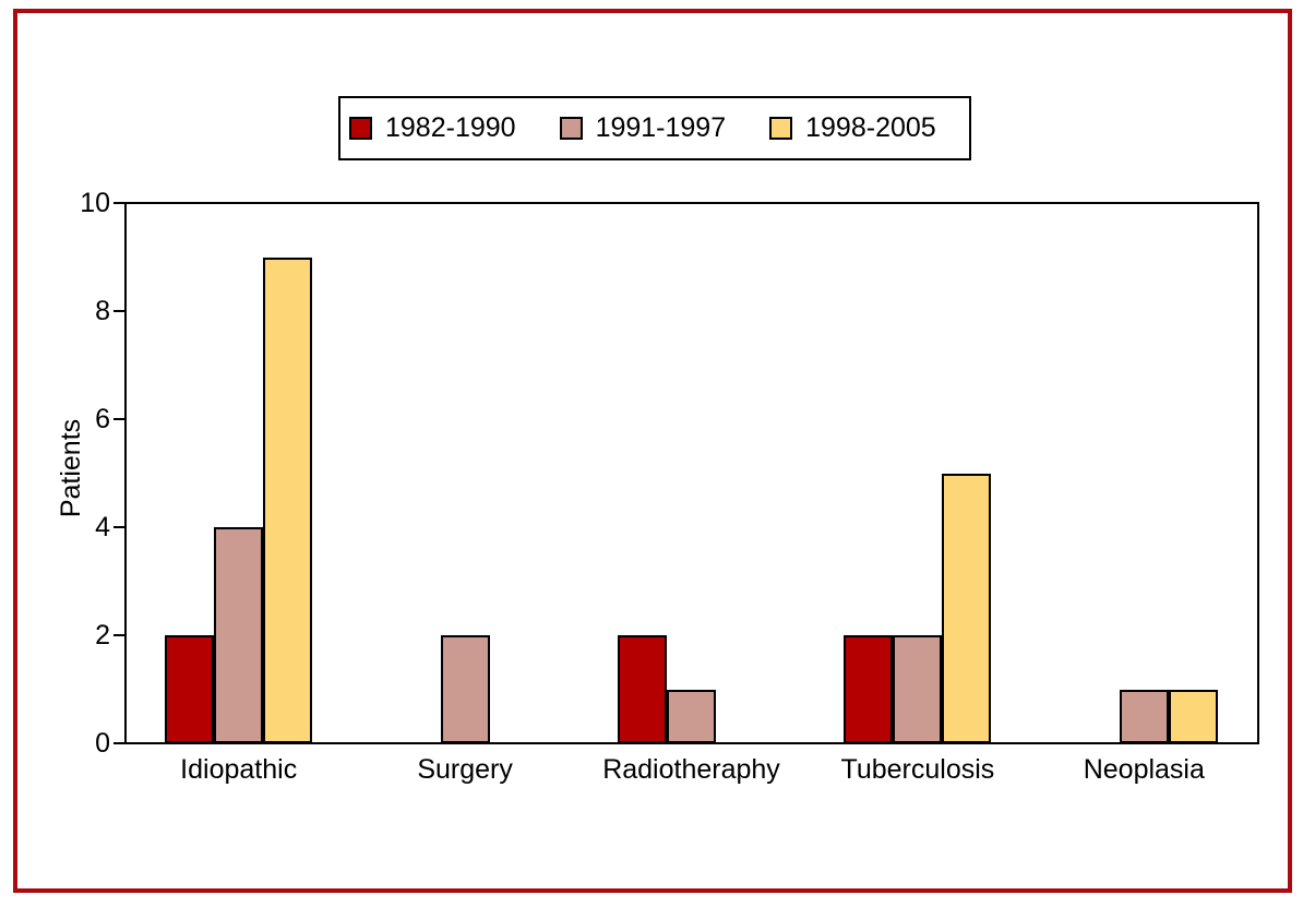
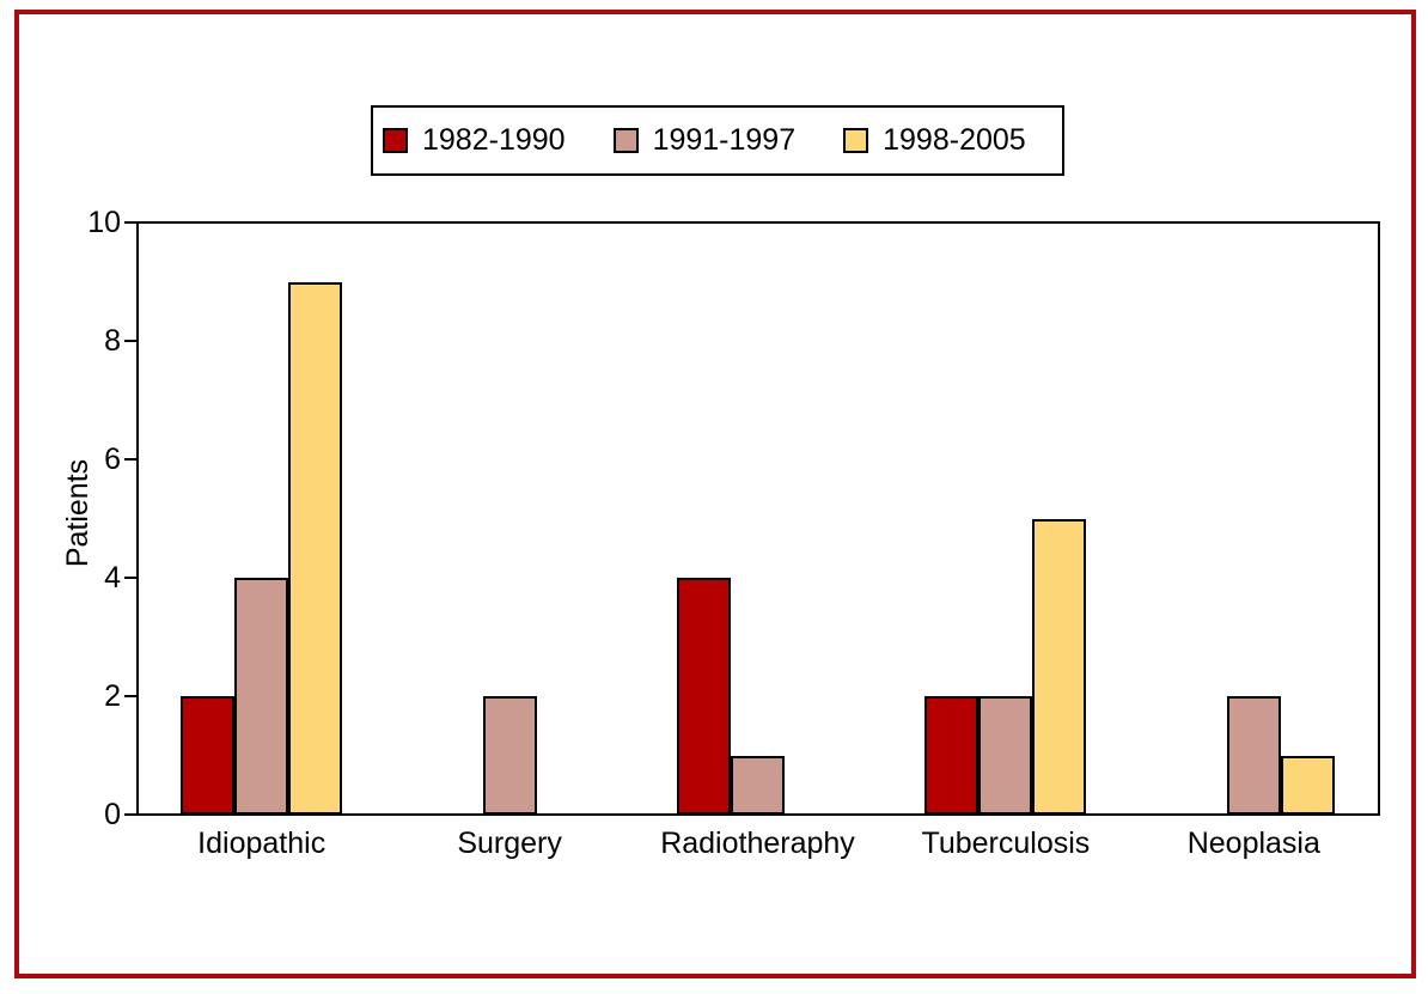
1982-1990/Radiotheraphy: 2 -> 4
1991-1997/Neoplasia: 1 -> 2
